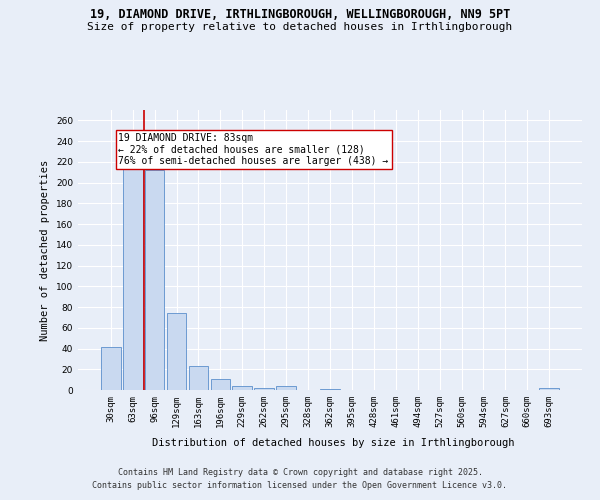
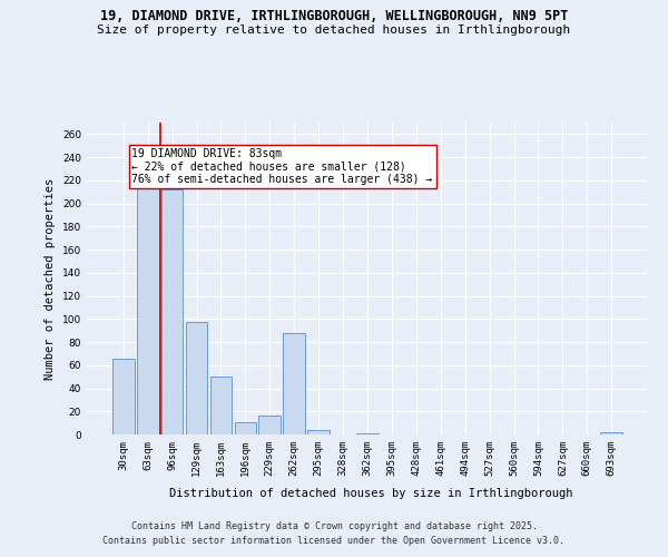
30sqm: 41 -> 66
129sqm: 74 -> 97
163sqm: 23 -> 50
229sqm: 4 -> 16
262sqm: 2 -> 88
